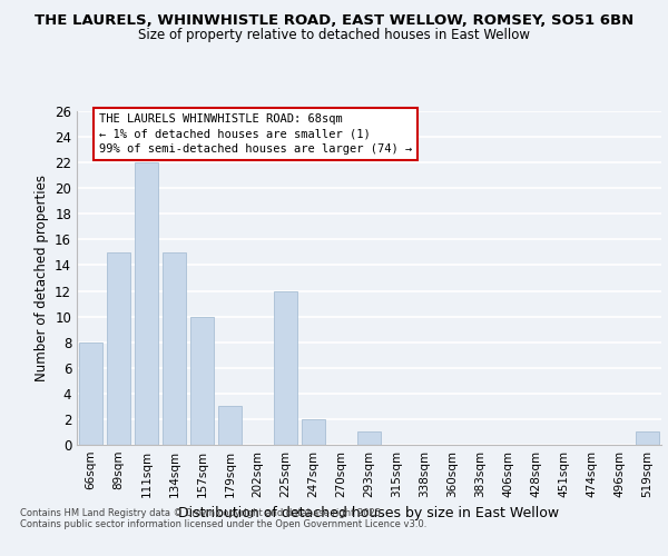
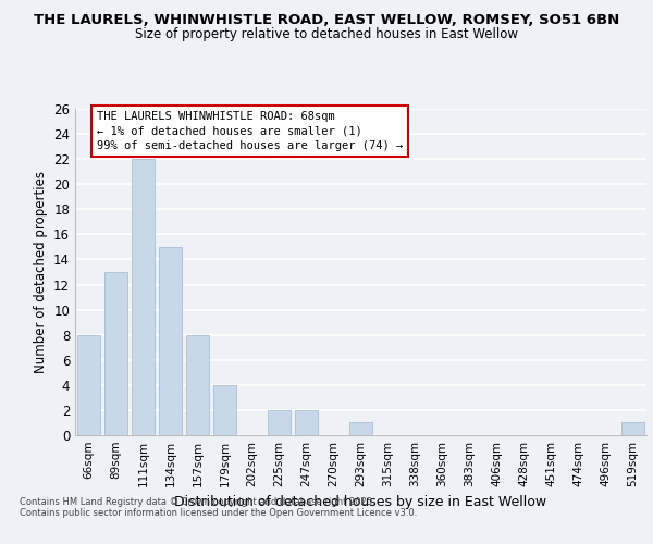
89sqm: 15 -> 13
157sqm: 10 -> 8
179sqm: 3 -> 4
225sqm: 12 -> 2
